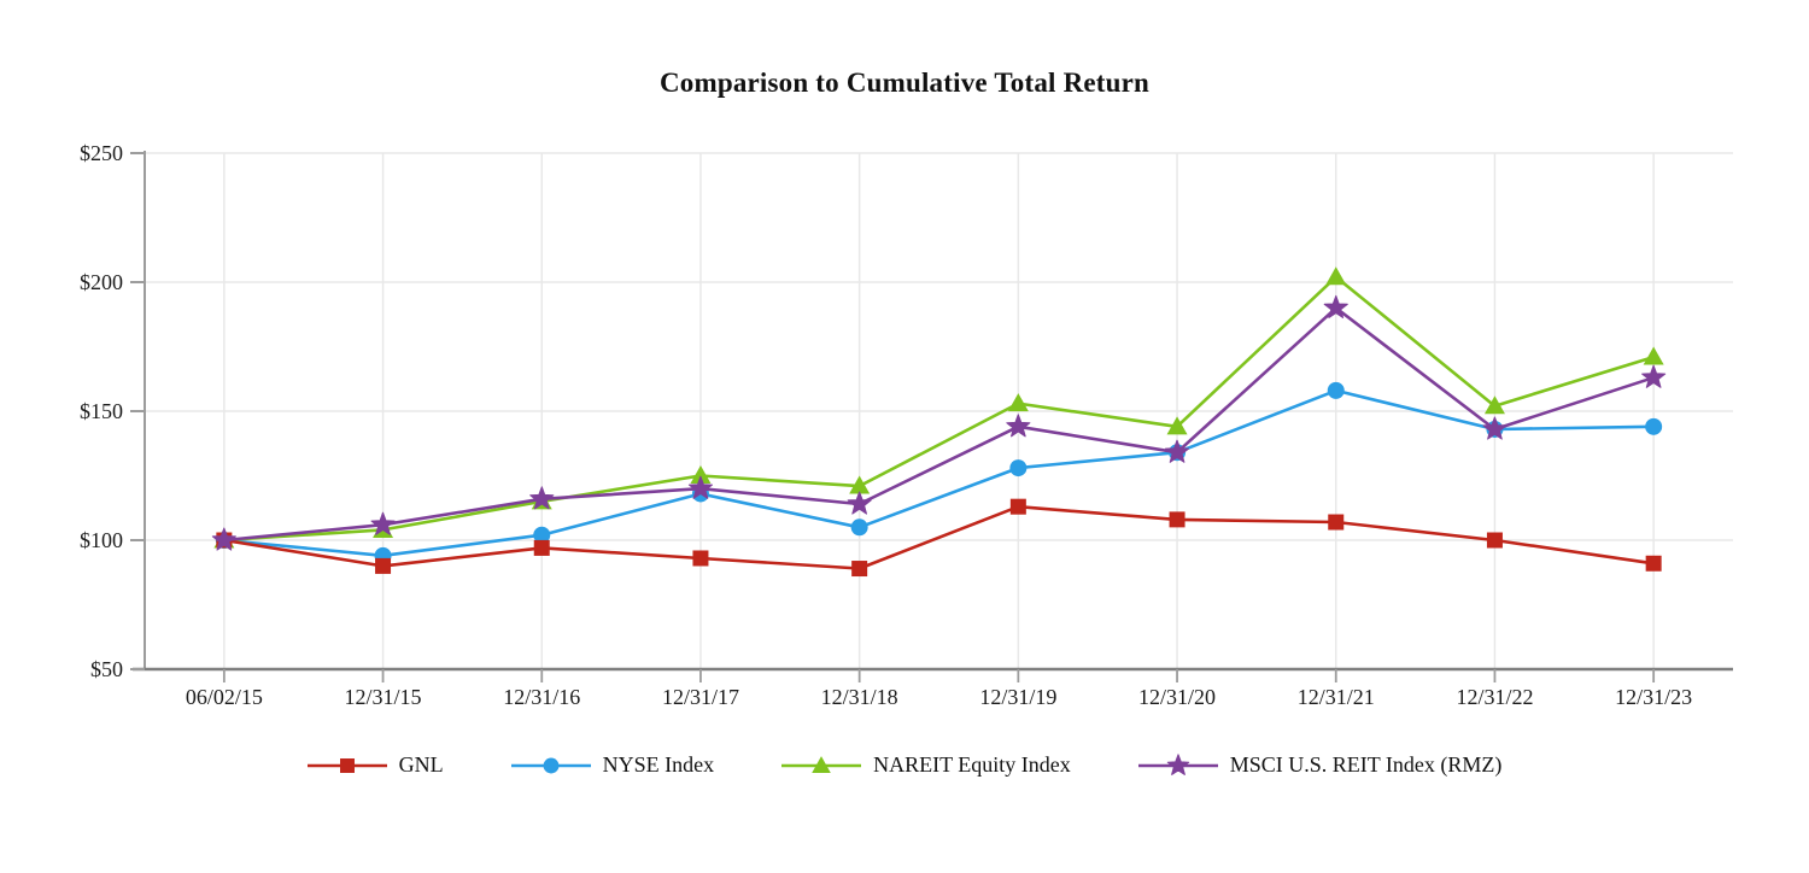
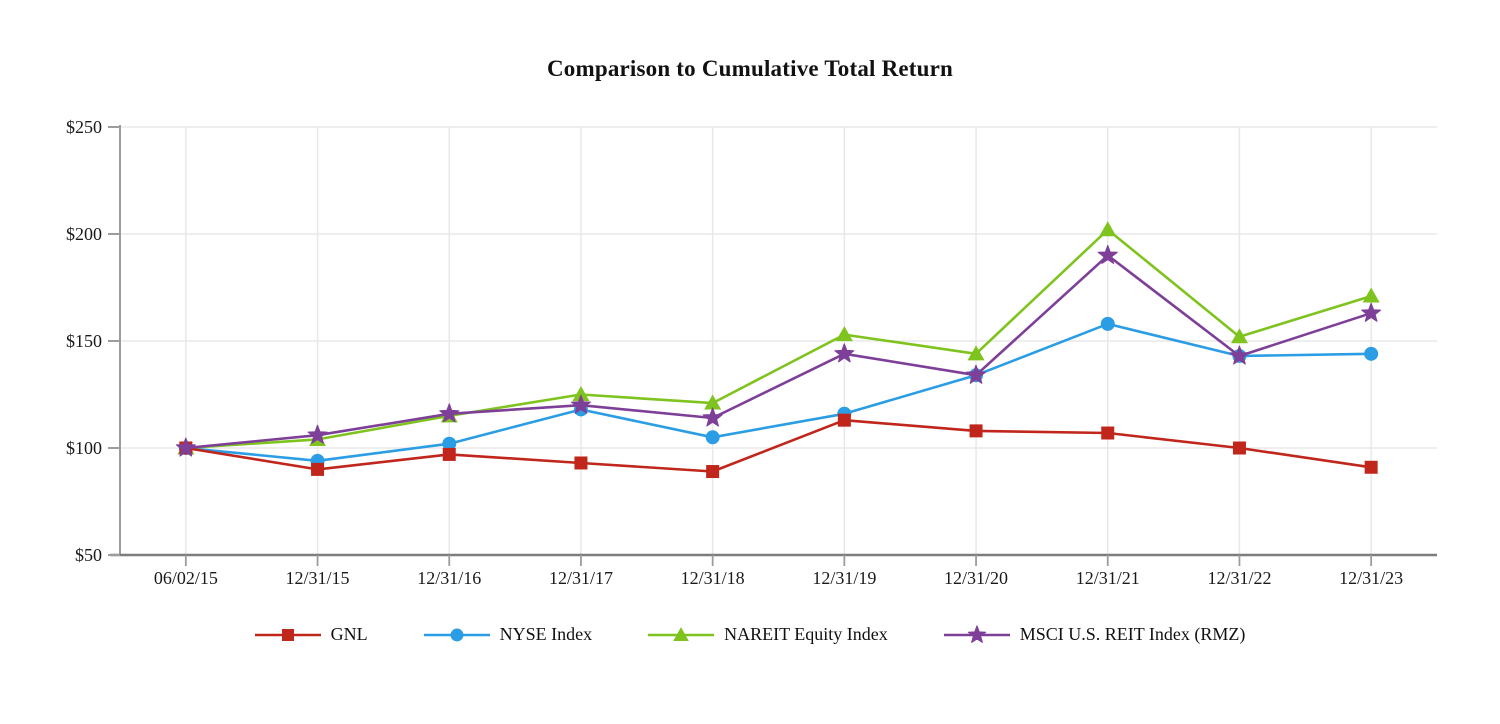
NYSE Index/12/31/19: $128 -> $116
